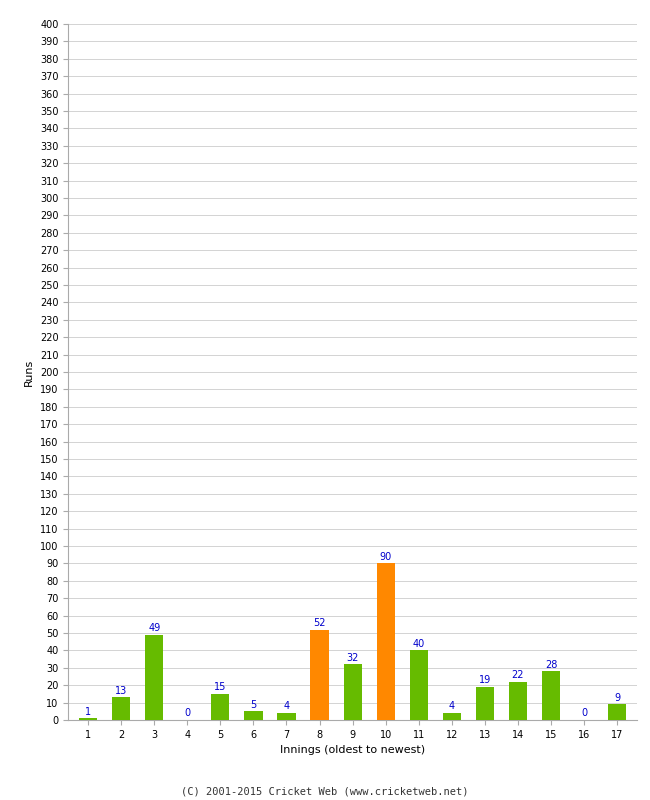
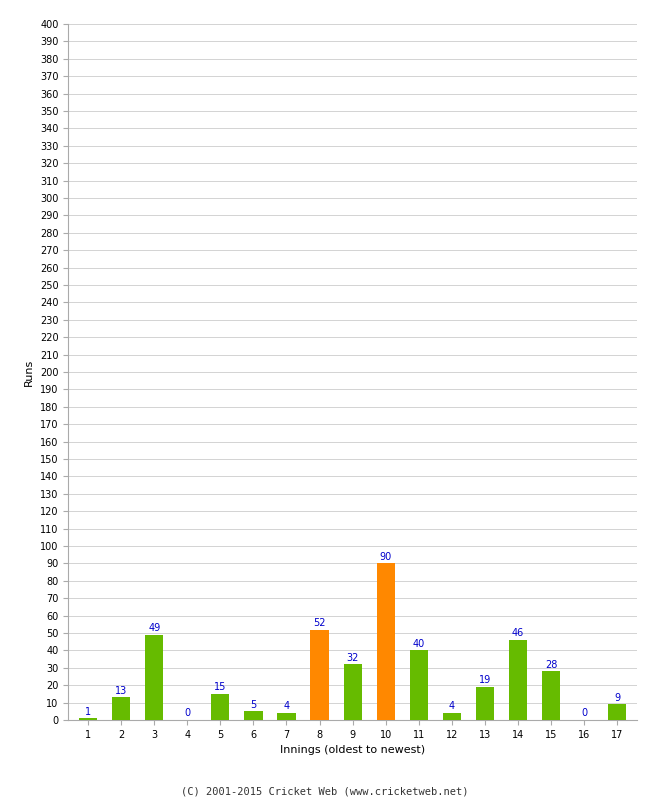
14: 22 -> 46
